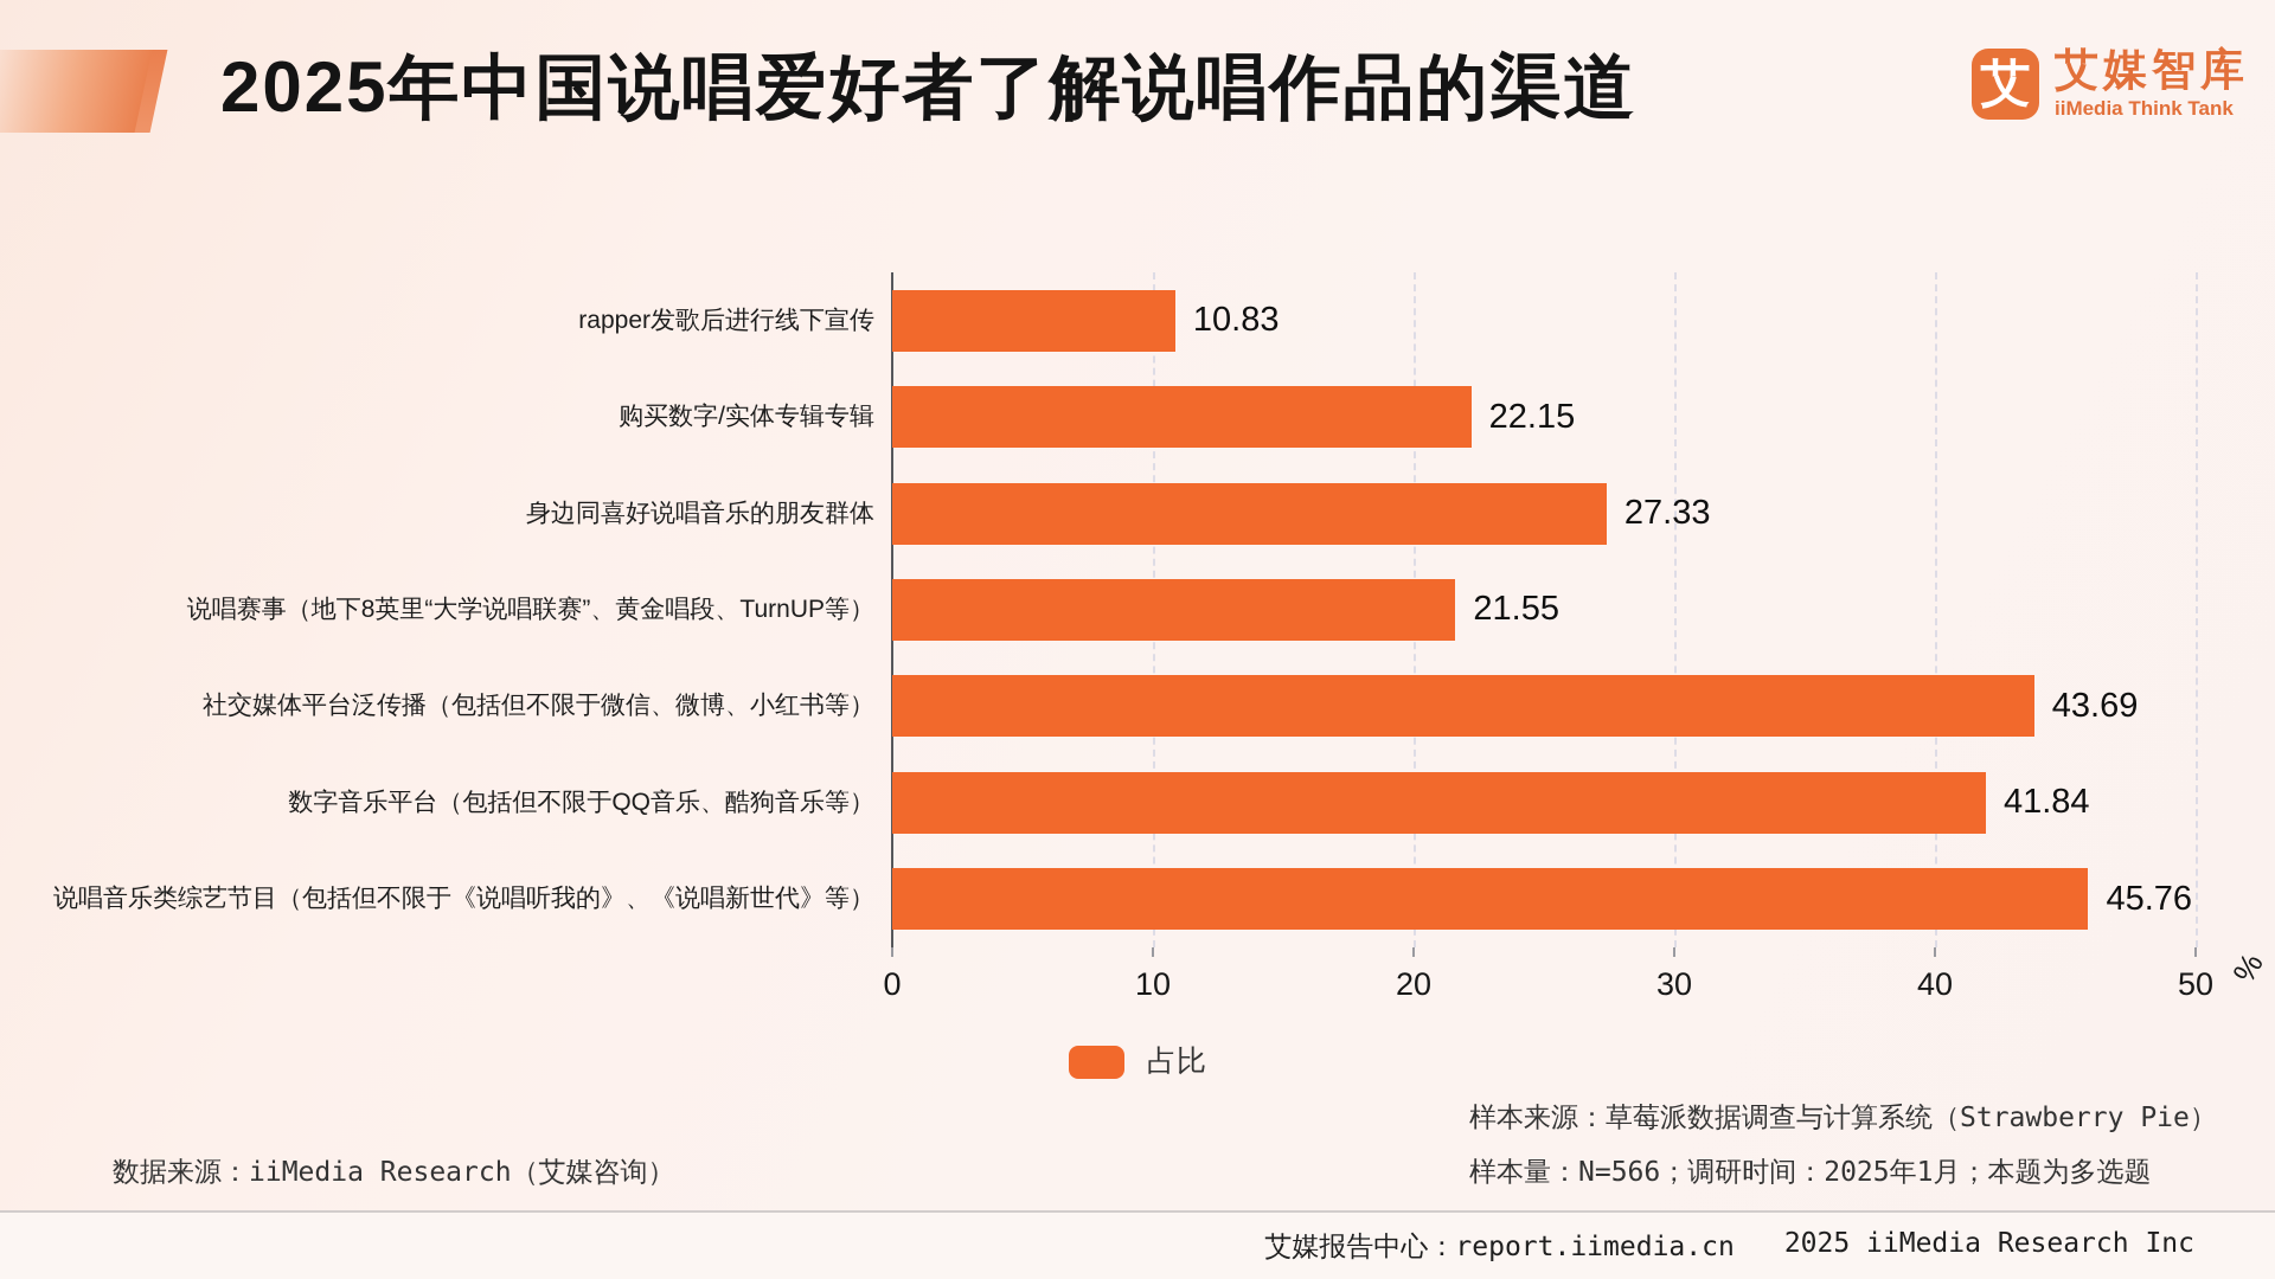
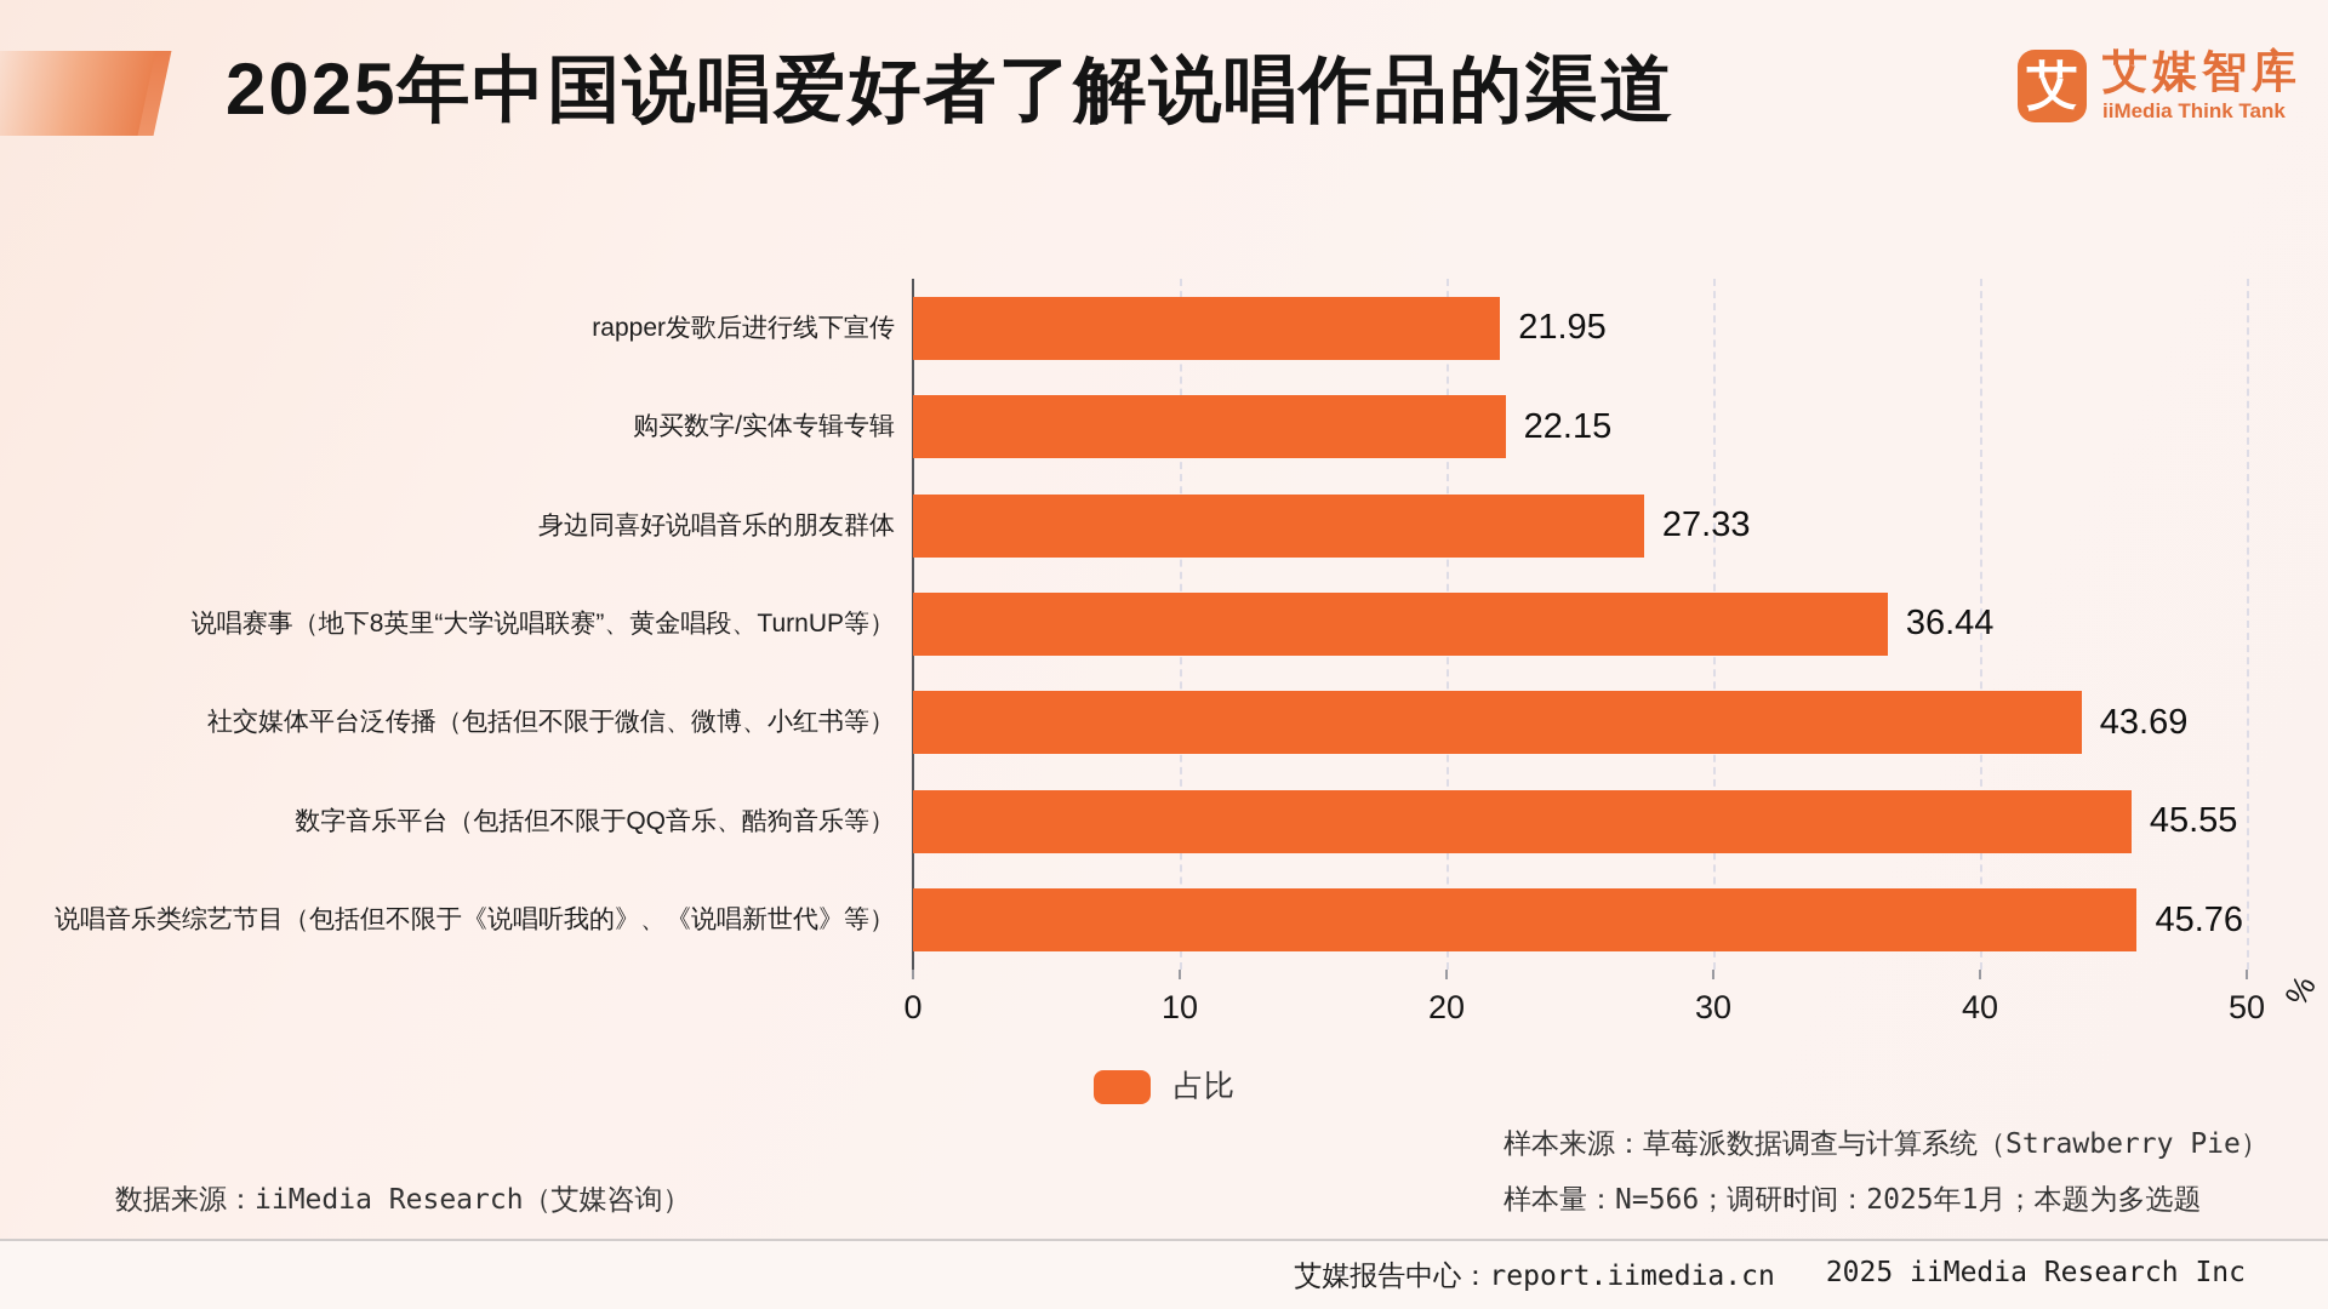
rapper发歌后进行线下宣传: 10.83 -> 21.95
说唱赛事（地下8英里“大学说唱联赛”、黄金唱段、TurnUP等）: 21.55 -> 36.44
数字音乐平台（包括但不限于QQ音乐、酷狗音乐等）: 41.84 -> 45.55
